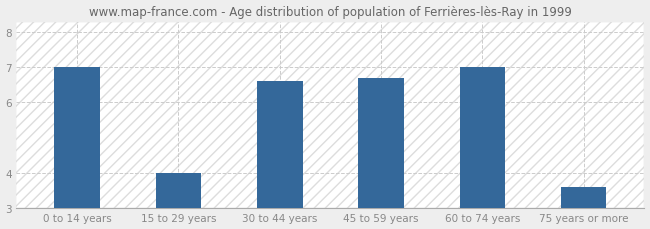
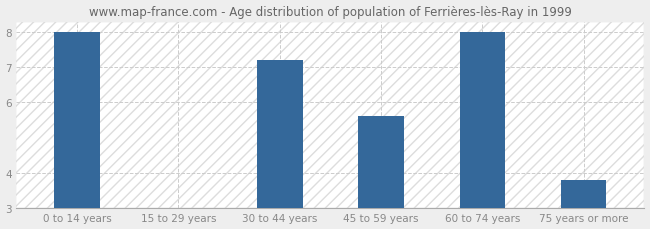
0 to 14 years: 7.0 -> 8.0
15 to 29 years: 4.0 -> 3.0
30 to 44 years: 6.6 -> 7.2
45 to 59 years: 6.7 -> 5.6
60 to 74 years: 7.0 -> 8.0
75 years or more: 3.6 -> 3.8
